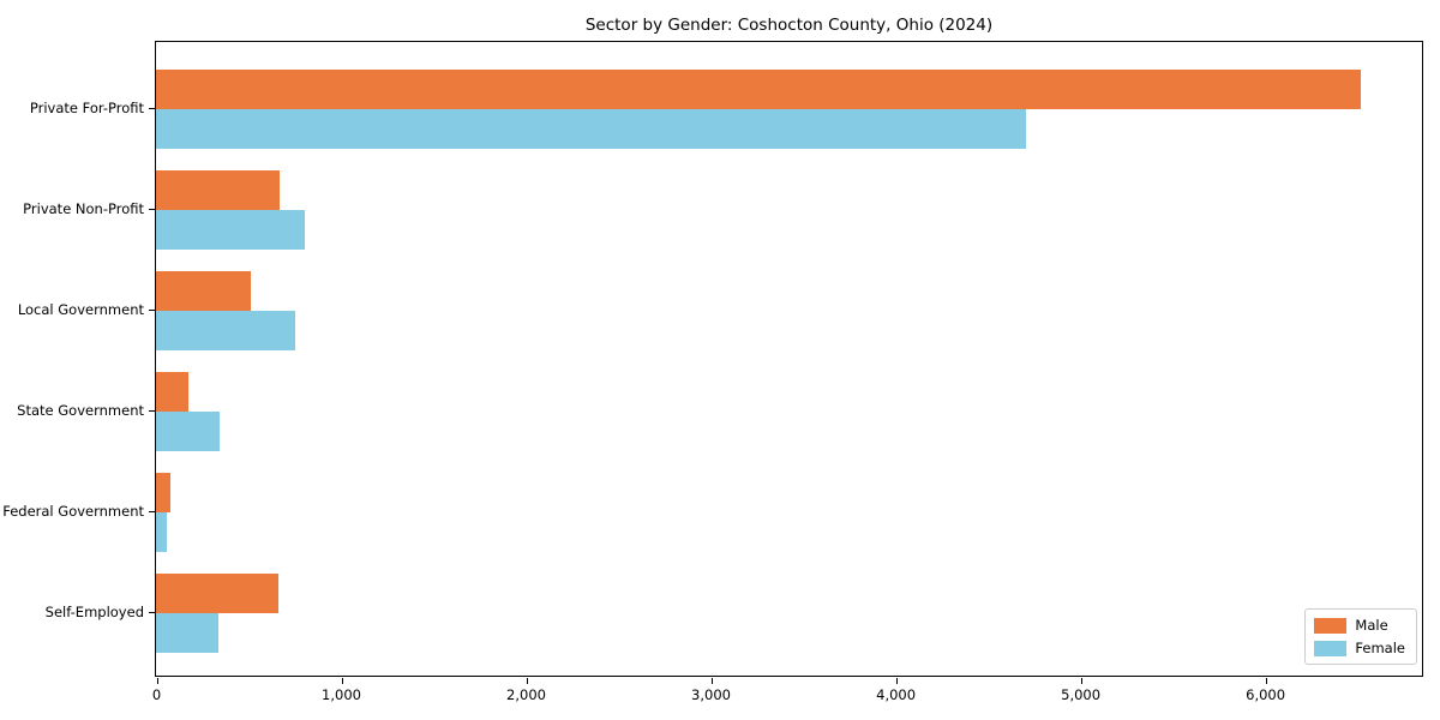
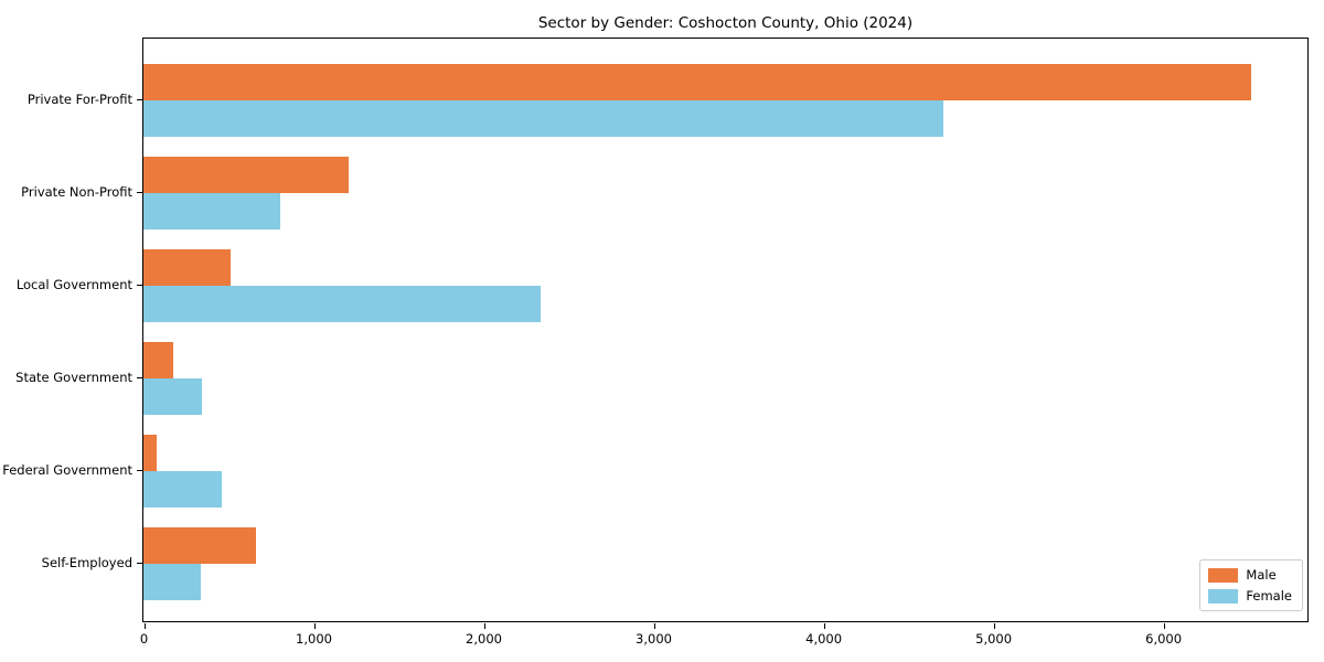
Male/Private Non-Profit: 670 -> 1210
Female/Local Government: 760 -> 2340
Female/Federal Government: 60 -> 460
